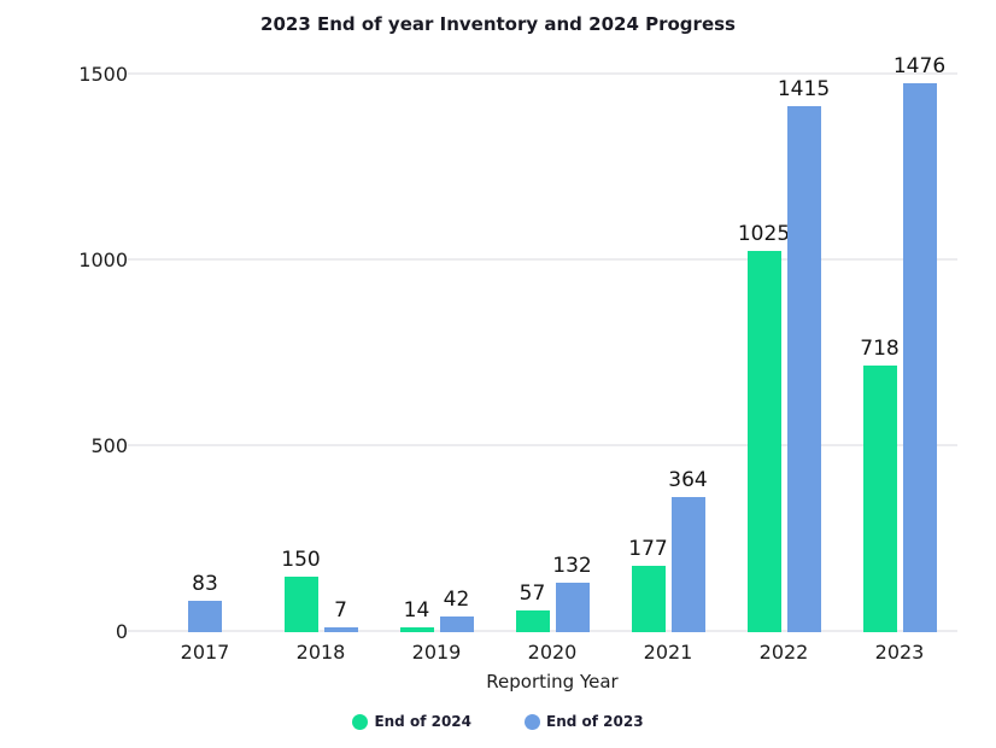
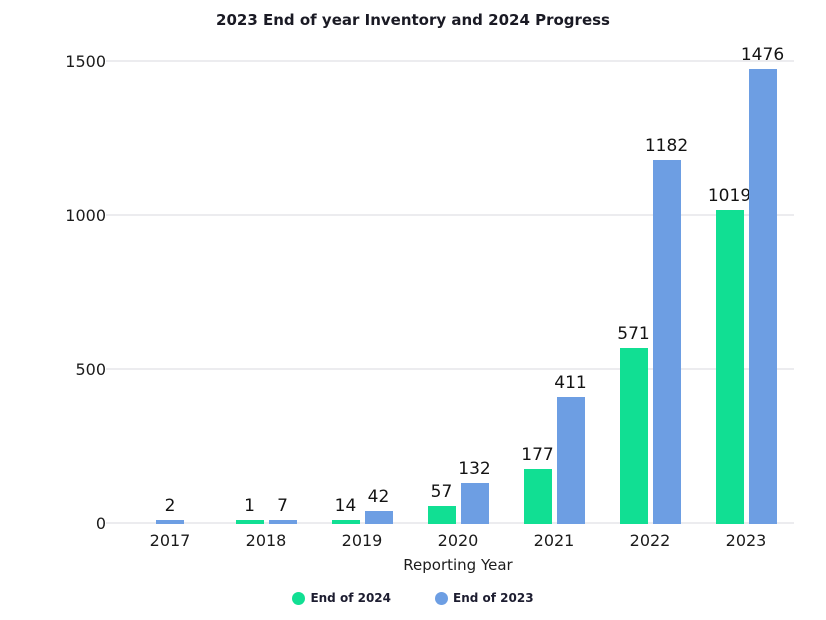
End of 2023/2017: 83 -> 2
End of 2024/2018: 150 -> 1
End of 2023/2021: 364 -> 411
End of 2024/2022: 1025 -> 571
End of 2023/2022: 1415 -> 1182
End of 2024/2023: 718 -> 1019
